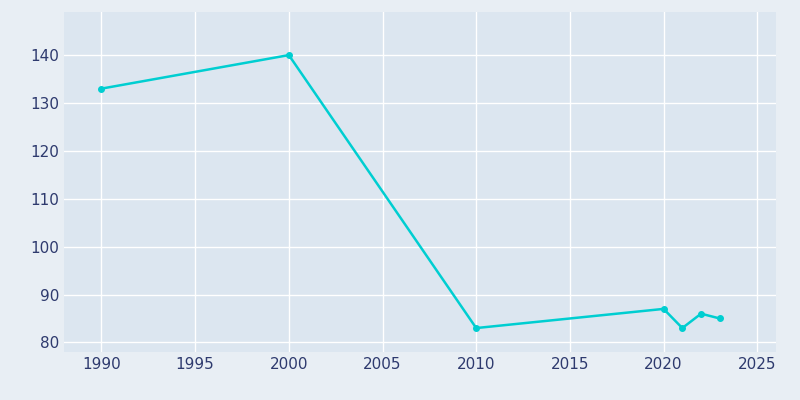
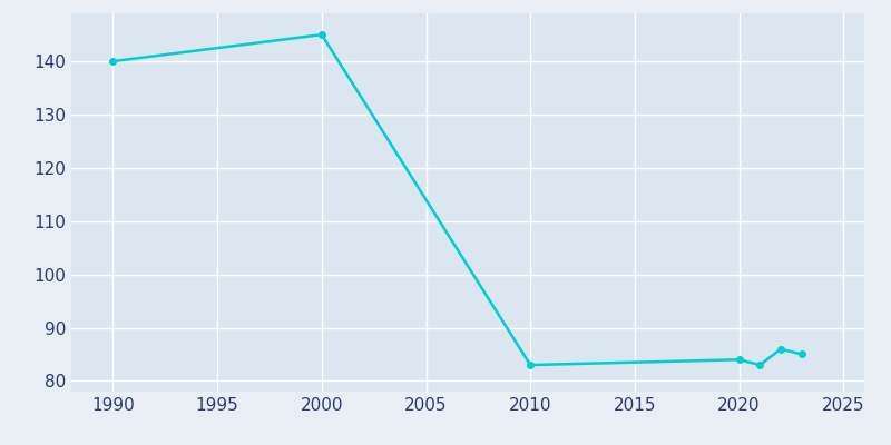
1990: 133 -> 140
2000: 140 -> 145
2020: 87 -> 84
